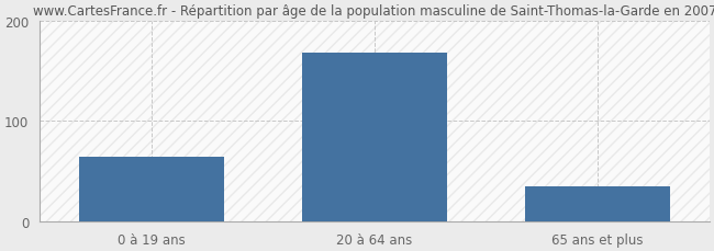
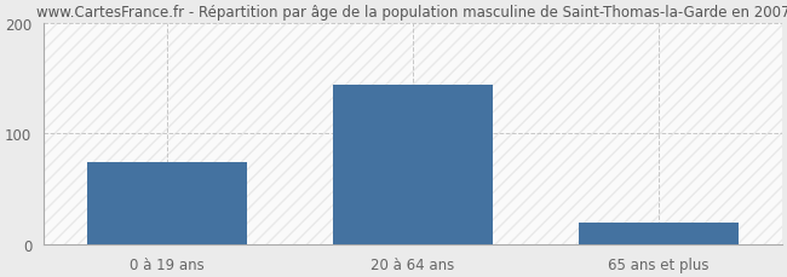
0 à 19 ans: 65 -> 74
20 à 64 ans: 168 -> 144
65 ans et plus: 35 -> 20
